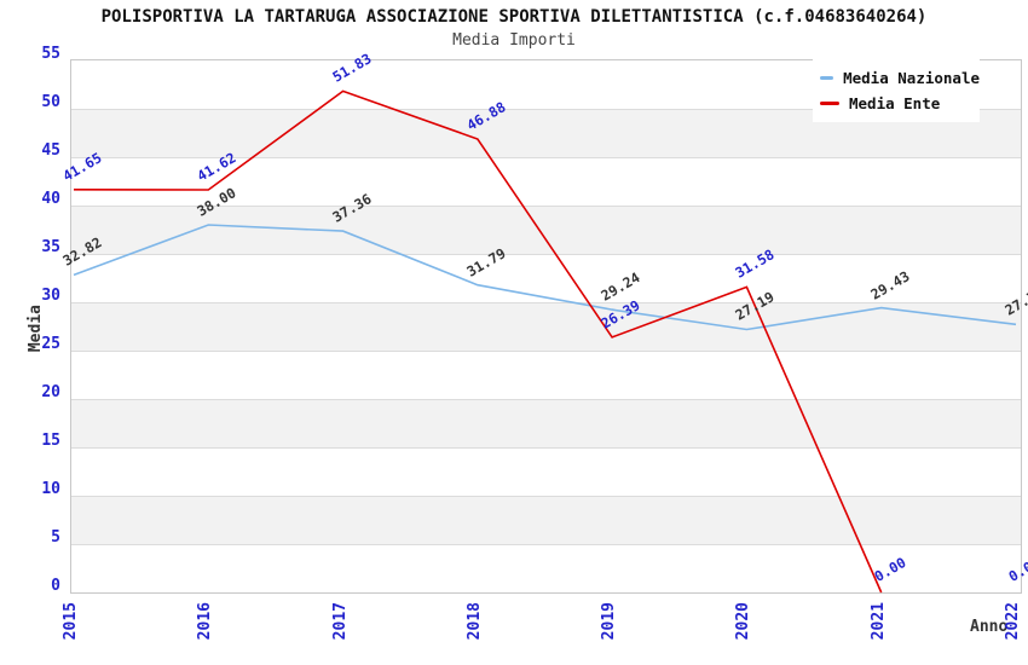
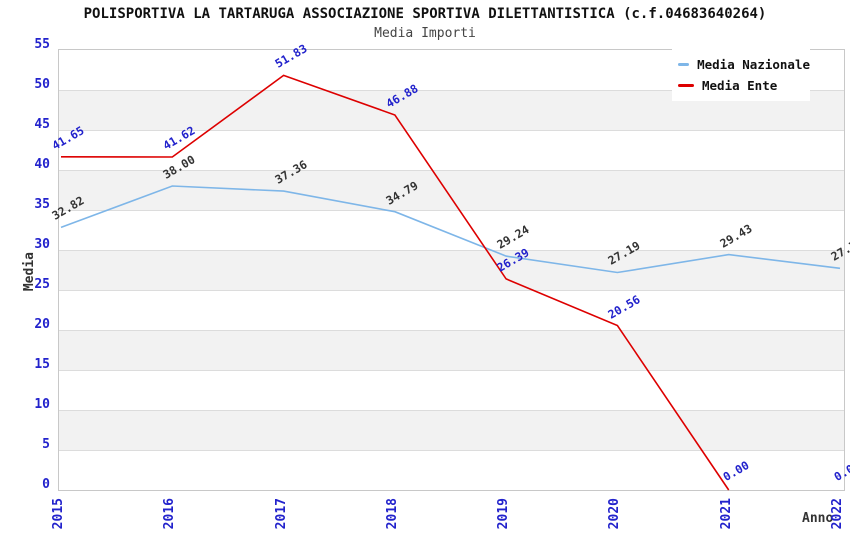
Media Nazionale/2018: 31.79 -> 34.79
Media Ente/2020: 31.58 -> 20.56
